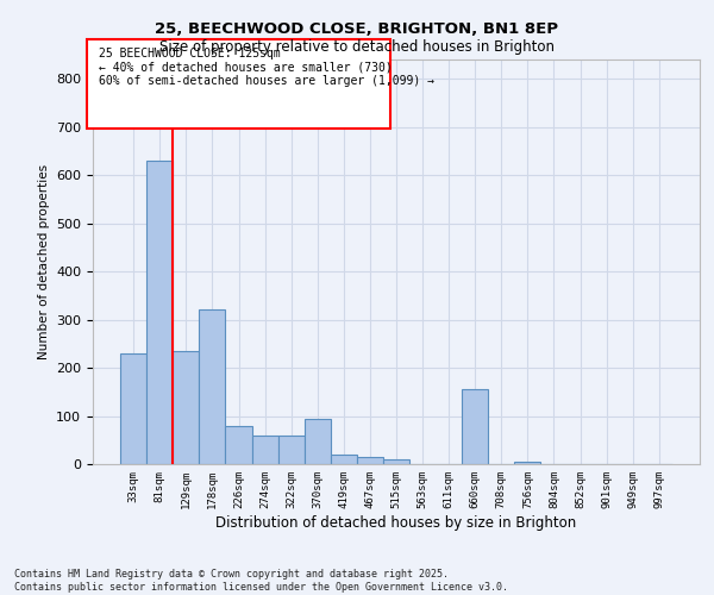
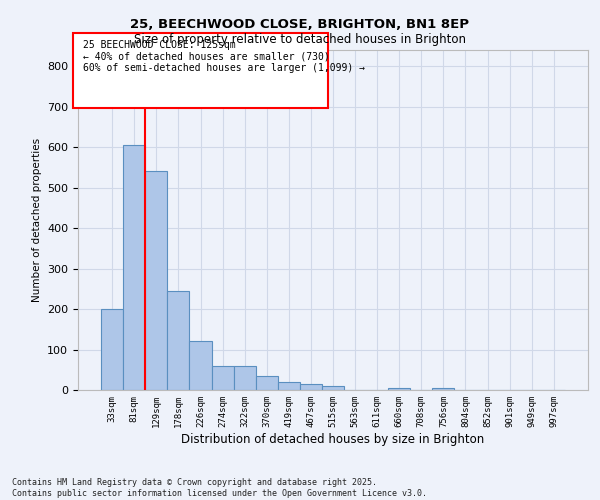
33sqm: 230 -> 200
81sqm: 630 -> 605
129sqm: 235 -> 540
178sqm: 320 -> 245
226sqm: 80 -> 120
370sqm: 95 -> 35
660sqm: 155 -> 5
